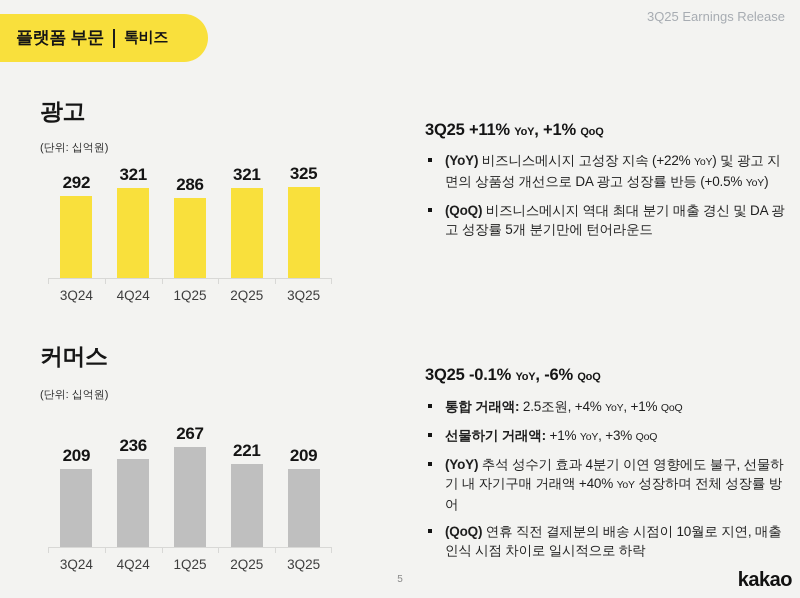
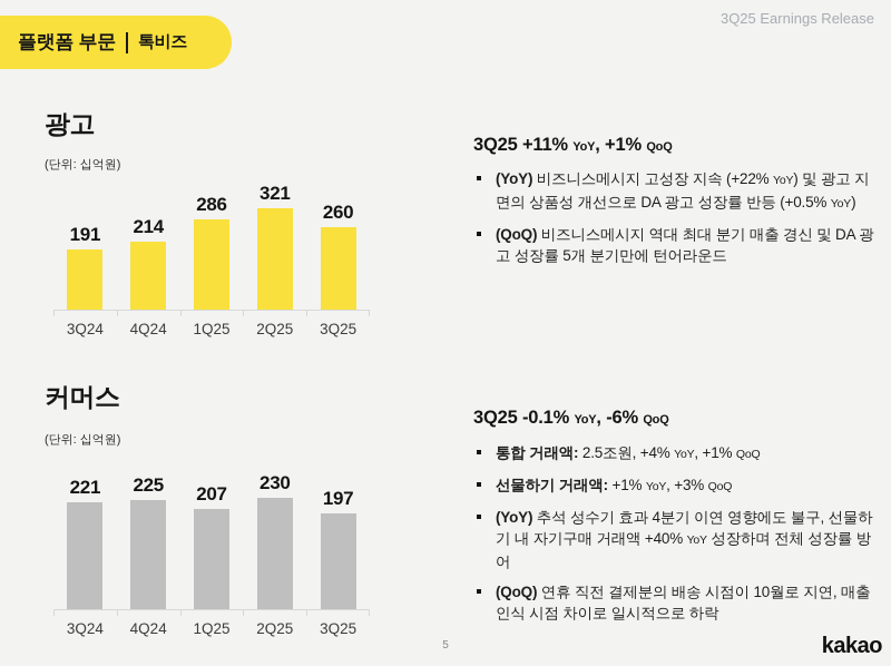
광고/3Q24: 292 -> 191
광고/4Q24: 321 -> 214
광고/3Q25: 325 -> 260
커머스/3Q24: 209 -> 221
커머스/4Q24: 236 -> 225
커머스/1Q25: 267 -> 207
커머스/2Q25: 221 -> 230
커머스/3Q25: 209 -> 197
